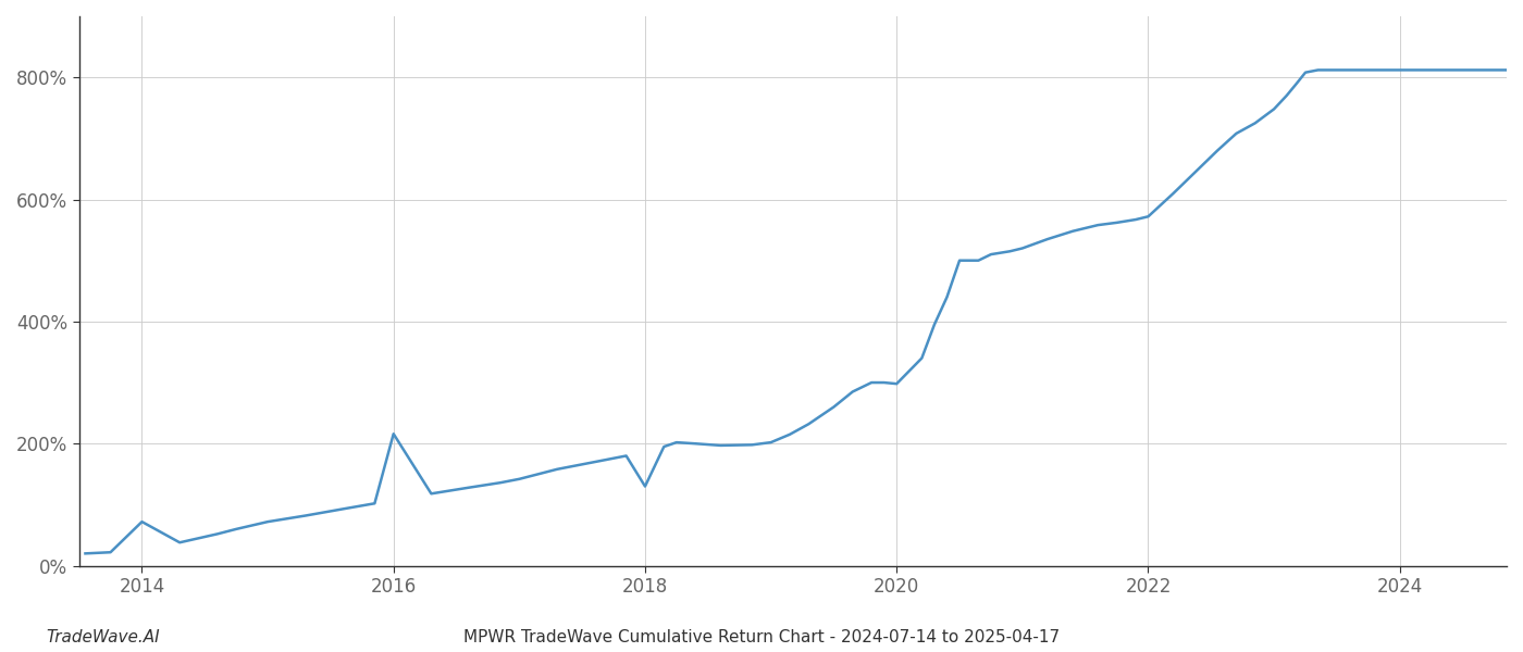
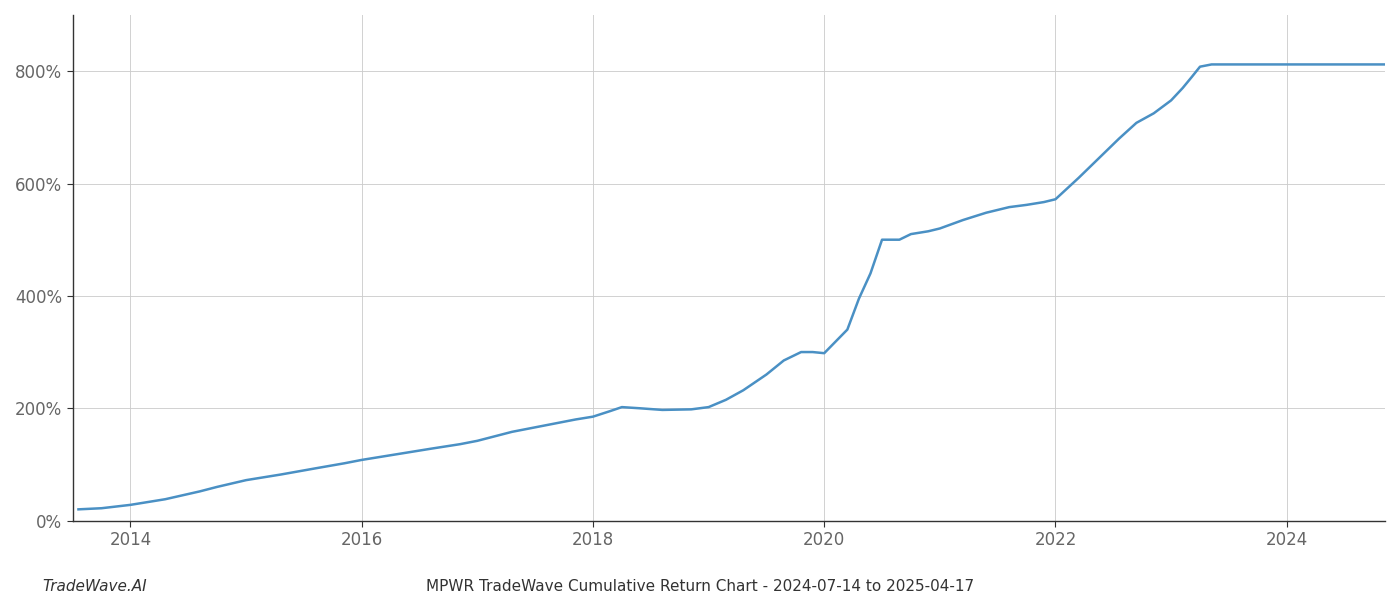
2014: 72% -> 28%
2016: 216% -> 108%
2018: 130% -> 185%
